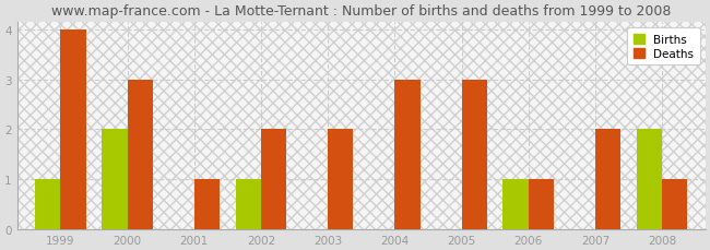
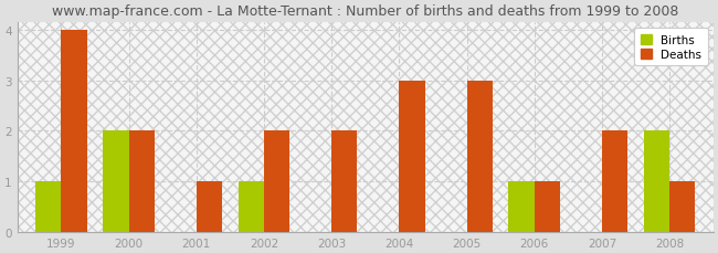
Deaths/2000: 3 -> 2
